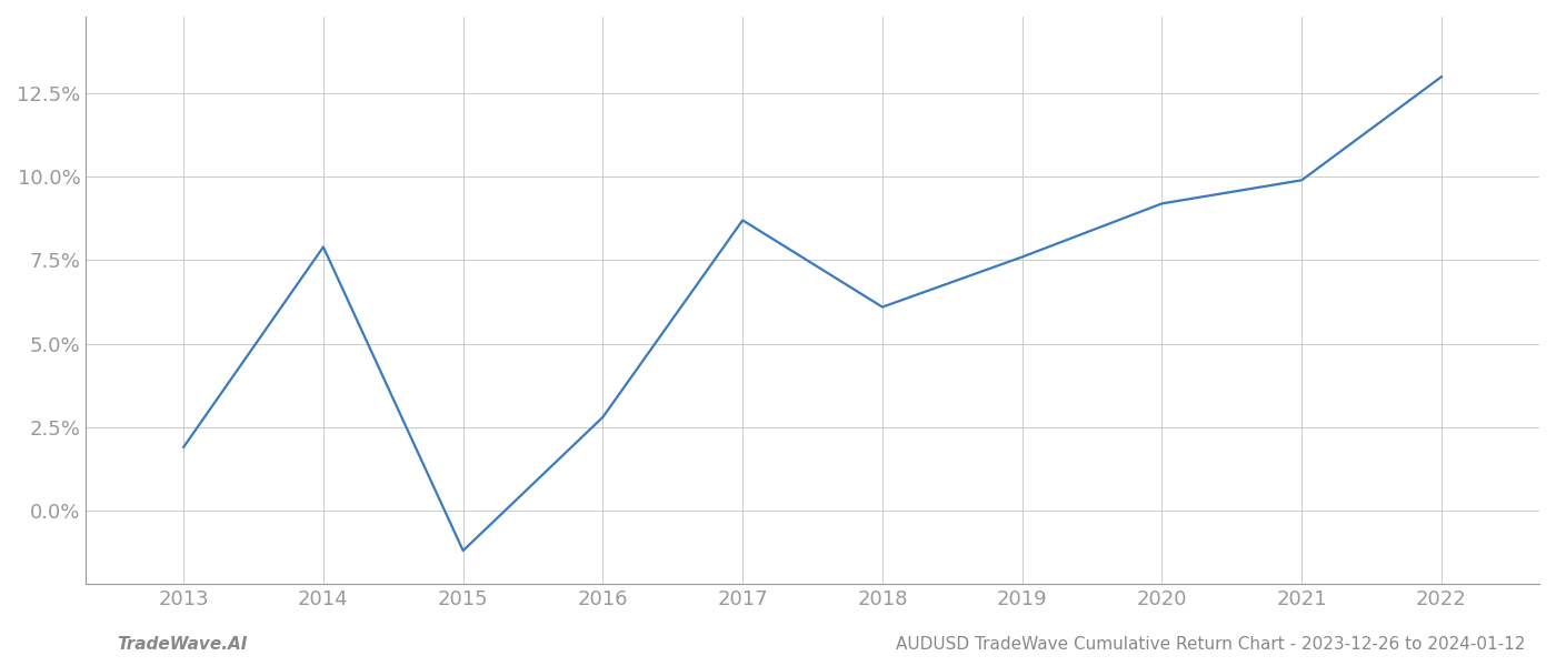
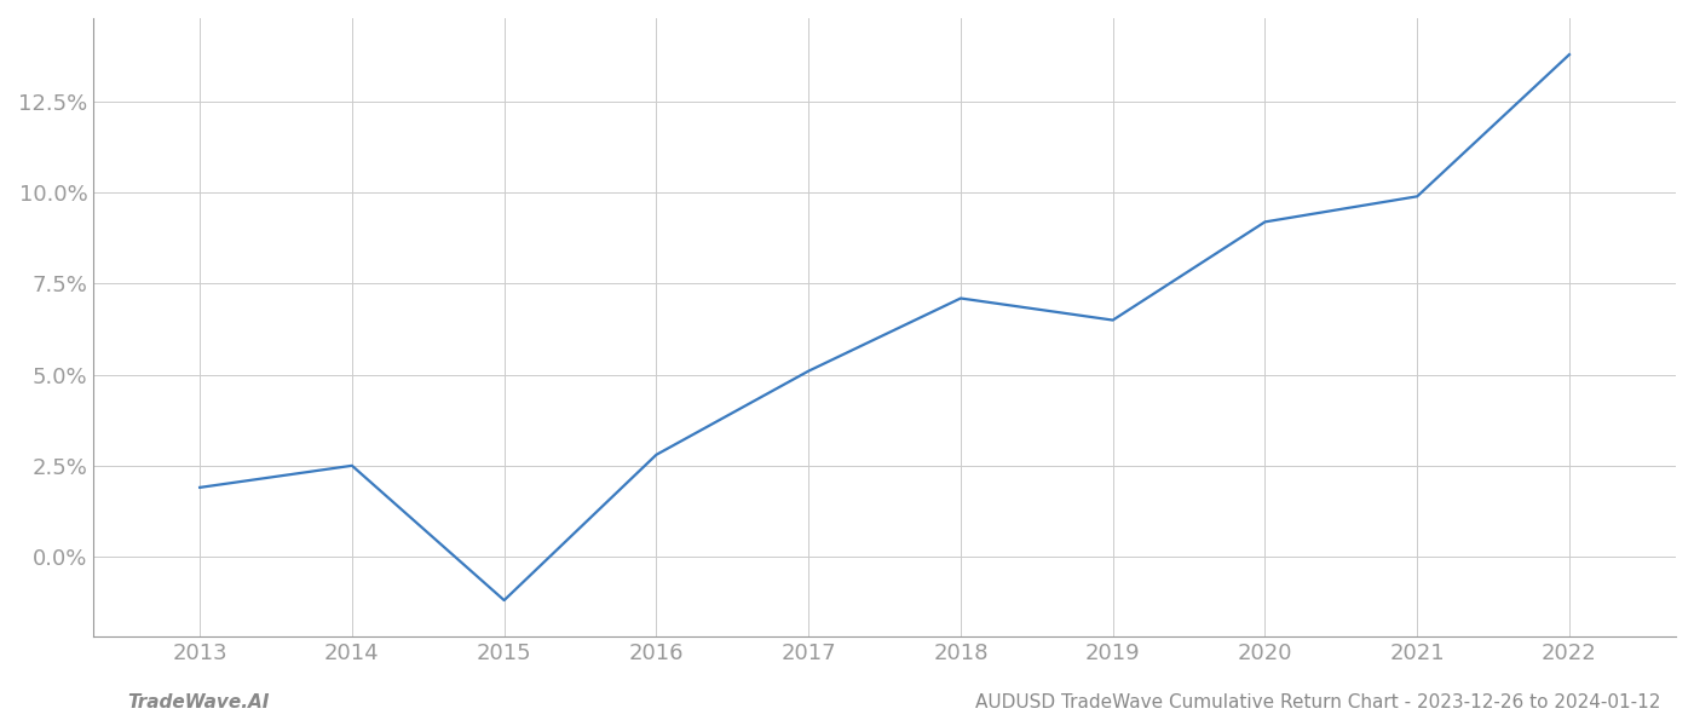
2014: 7.9% -> 2.5%
2017: 8.7% -> 5.1%
2018: 6.1% -> 7.1%
2019: 7.6% -> 6.5%
2022: 13.0% -> 13.8%
